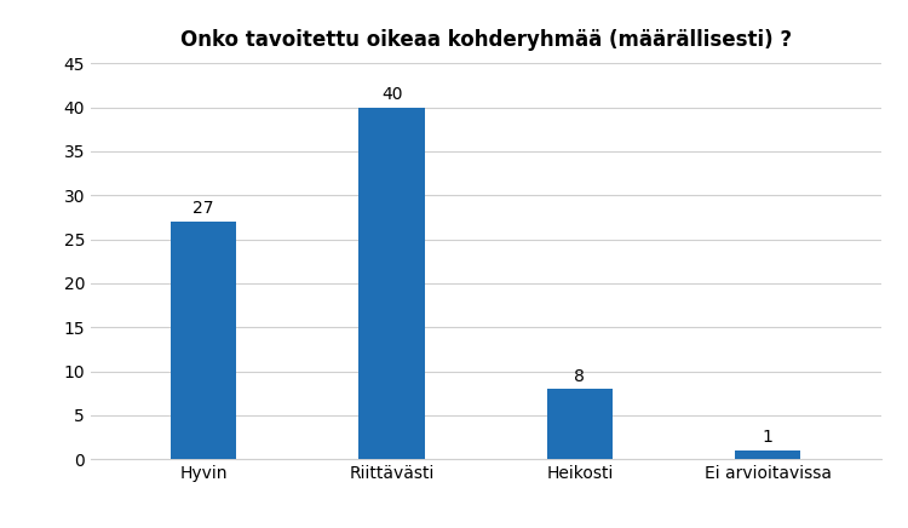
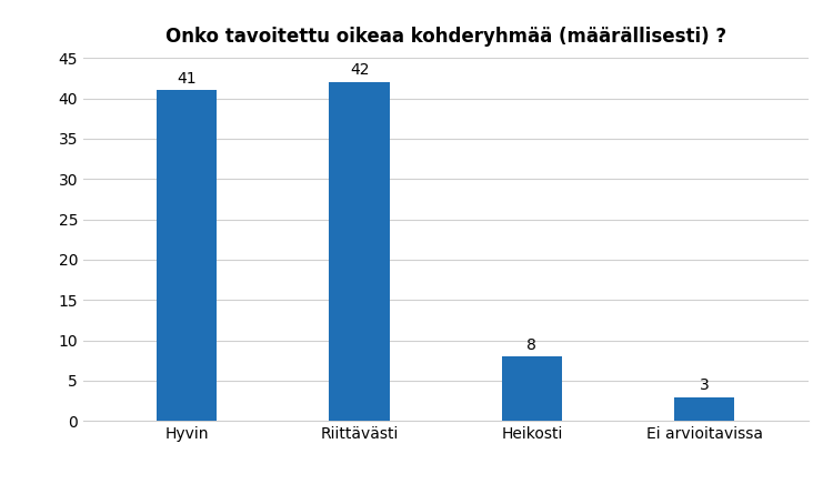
Hyvin: 27 -> 41
Riittävästi: 40 -> 42
Ei arvioitavissa: 1 -> 3
